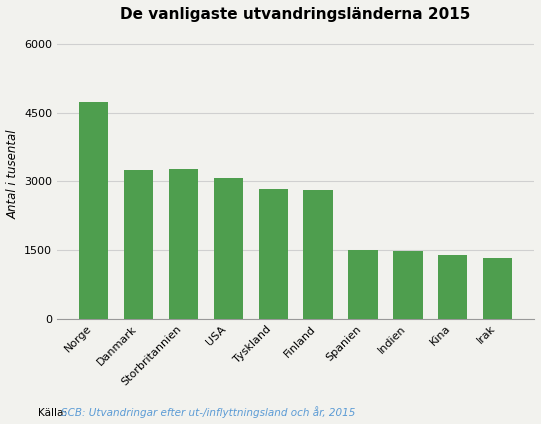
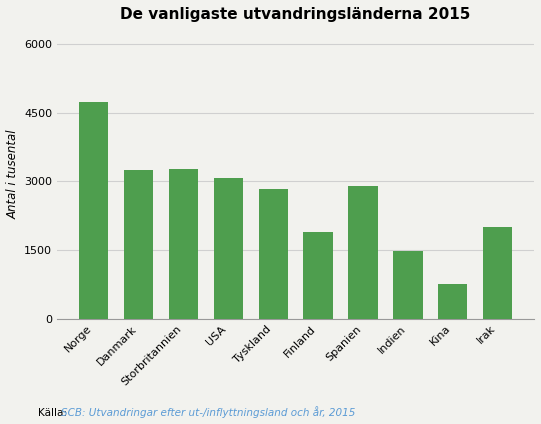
Finland: 2810 -> 1900
Spanien: 1500 -> 2900
Kina: 1400 -> 750
Irak: 1320 -> 2000
